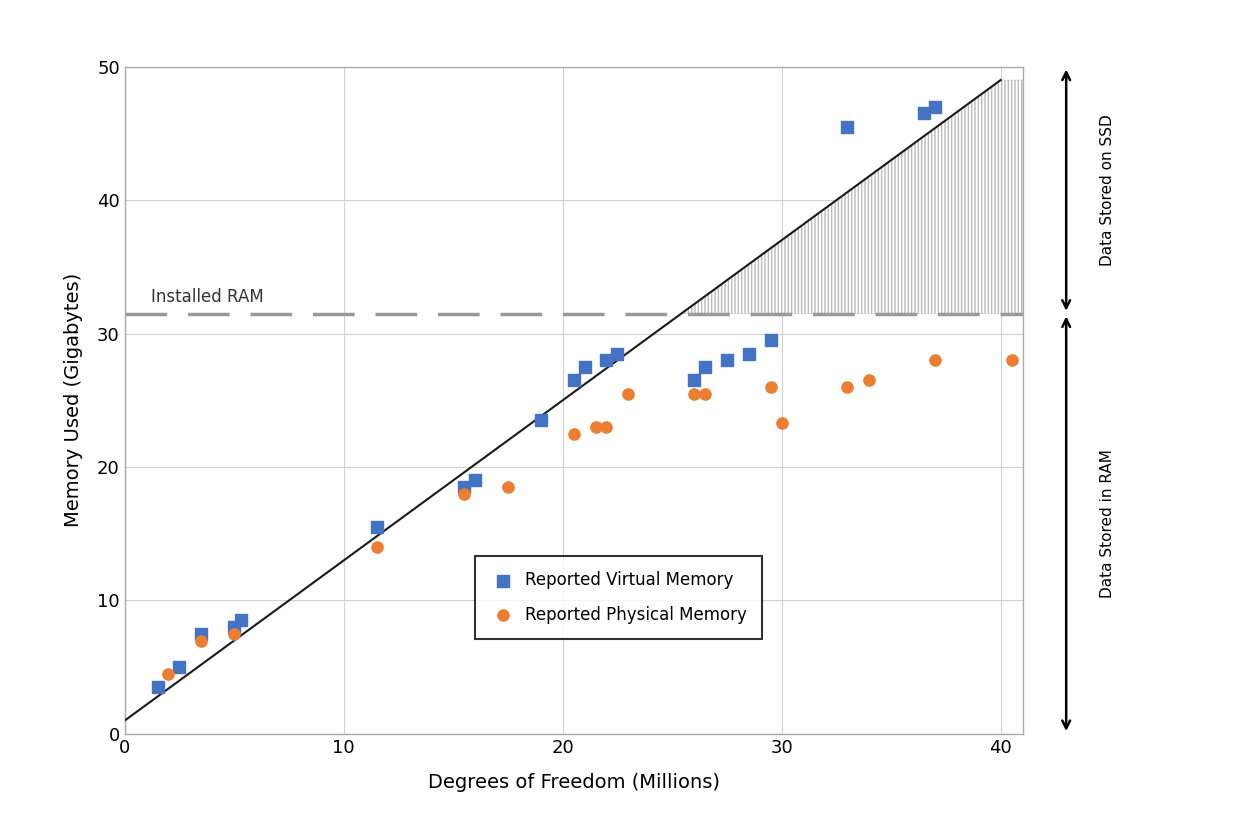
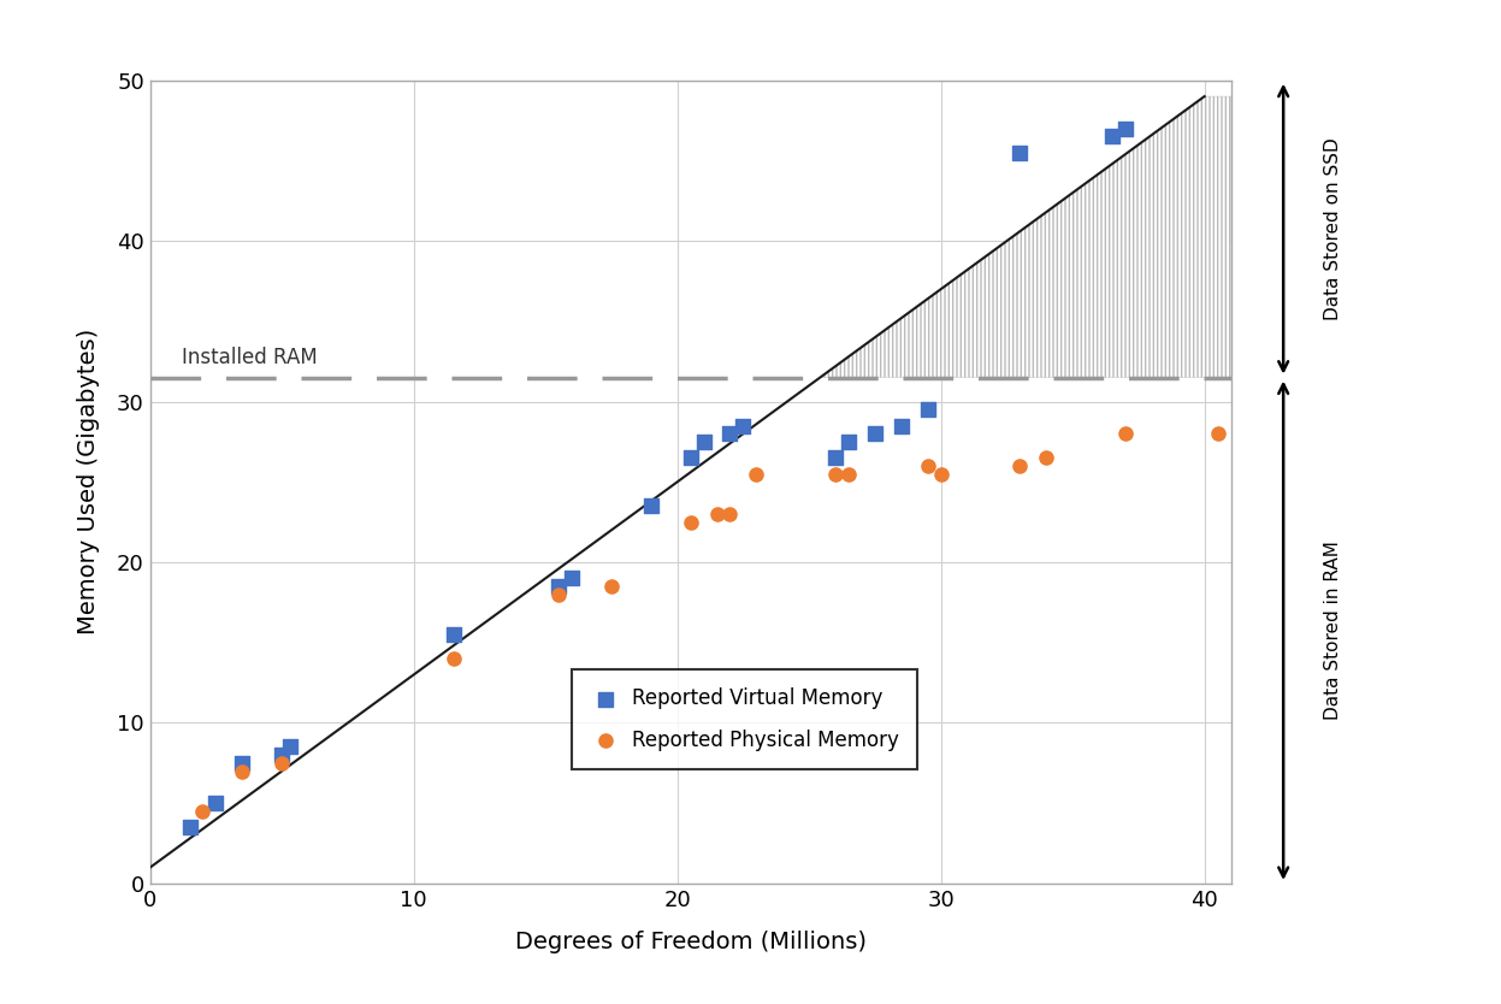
Reported Physical Memory/30: 23.3 -> 25.5
